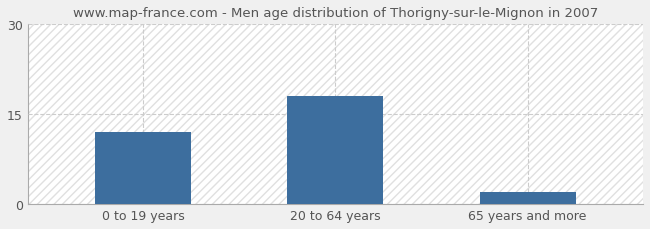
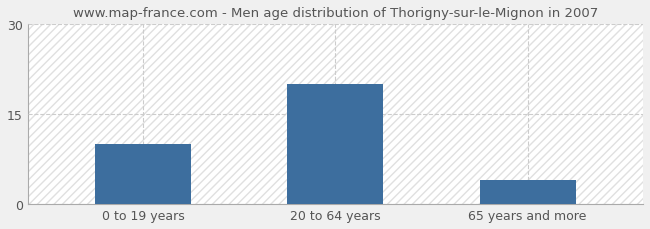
0 to 19 years: 12 -> 10
20 to 64 years: 18 -> 20
65 years and more: 2 -> 4
